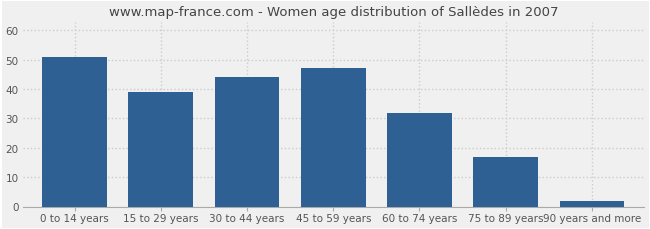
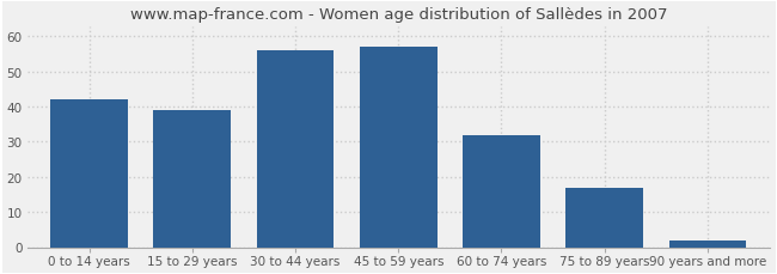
0 to 14 years: 51 -> 42
30 to 44 years: 44 -> 56
45 to 59 years: 47 -> 57
